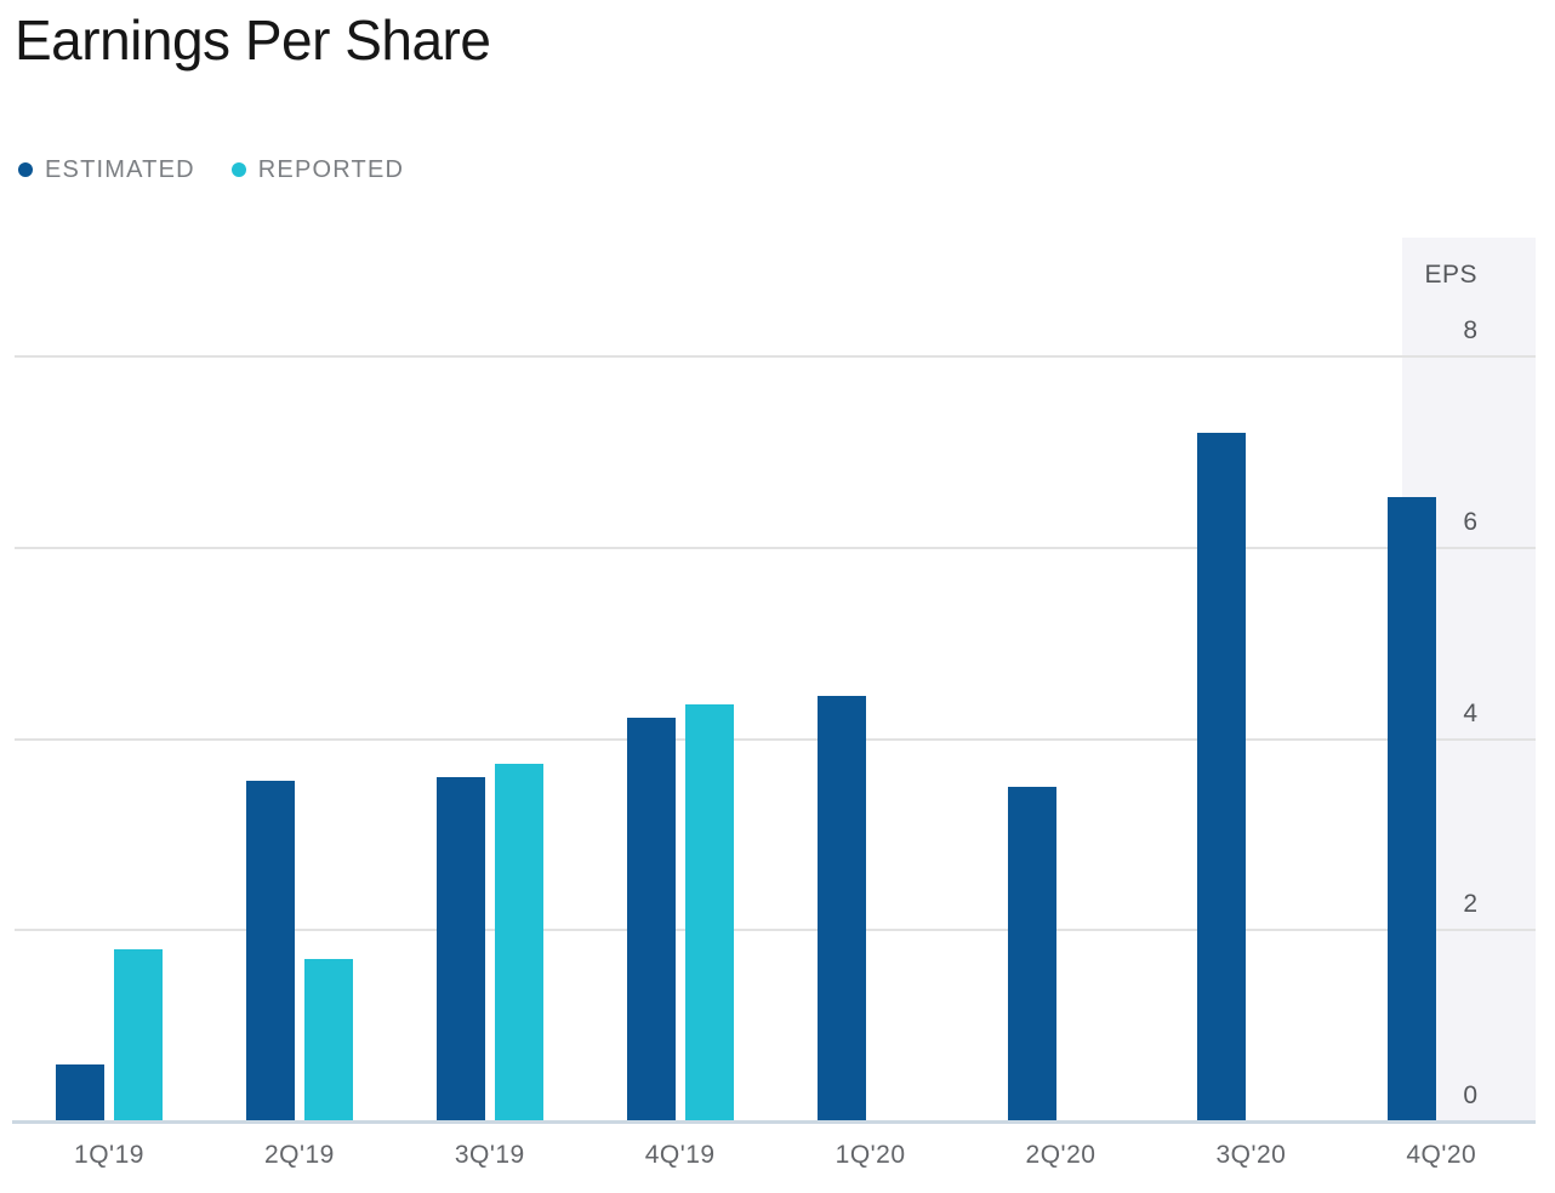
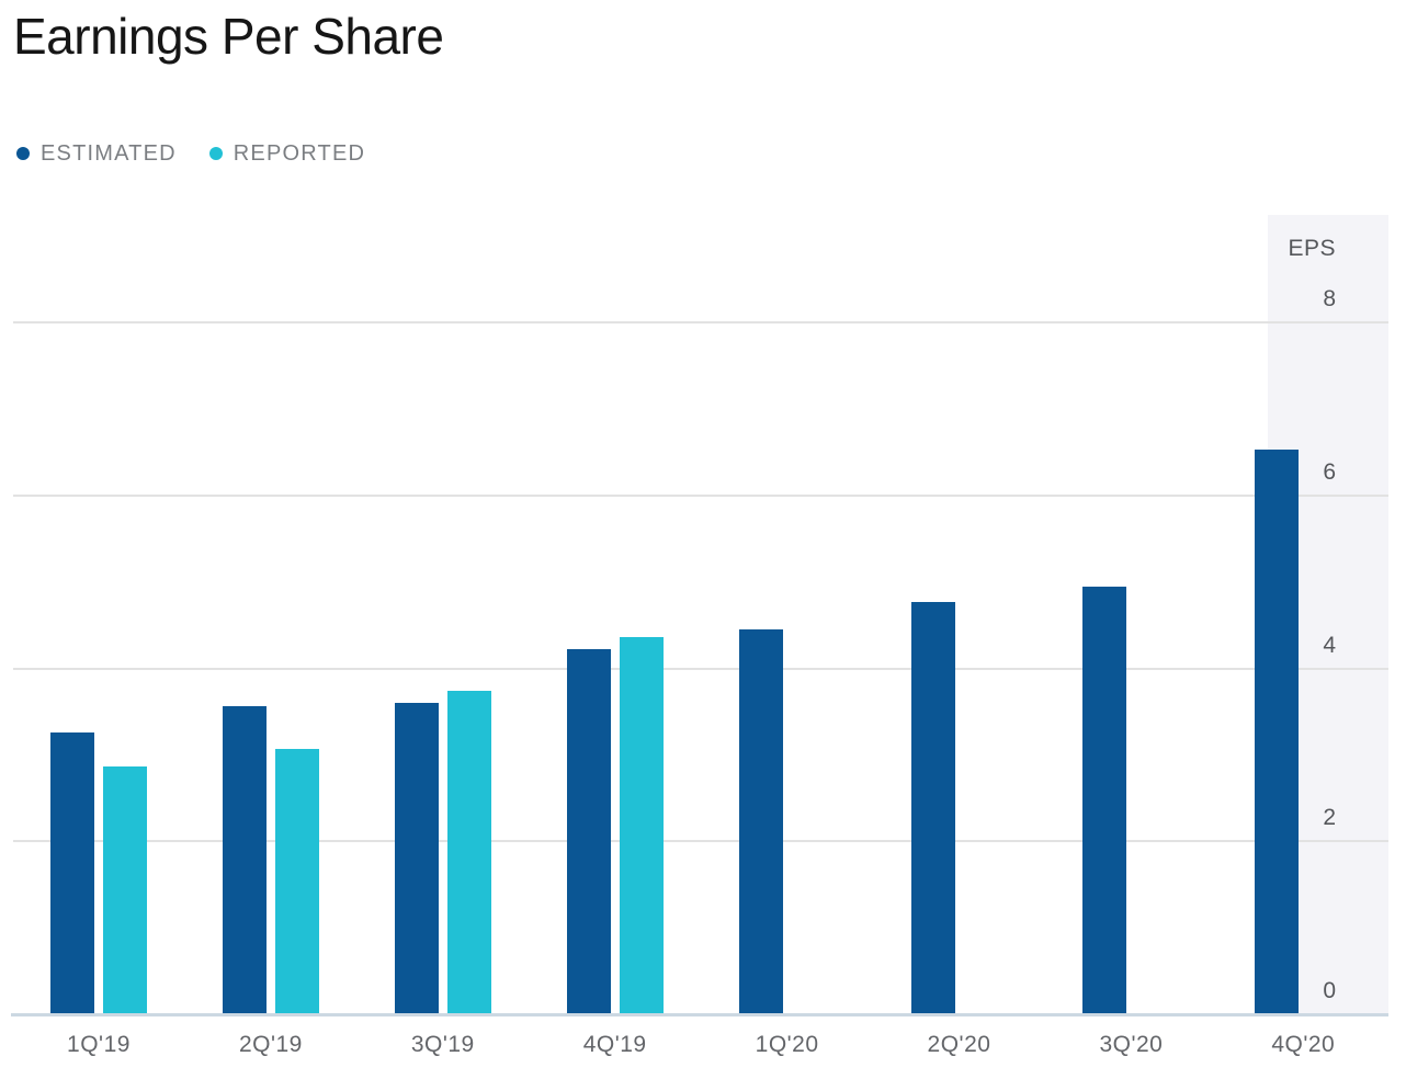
ESTIMATED/1Q'19: 0.6 -> 3.3
REPORTED/1Q'19: 1.8 -> 2.9
REPORTED/2Q'19: 1.7 -> 3.1
ESTIMATED/2Q'20: 3.5 -> 4.8
ESTIMATED/3Q'20: 7.2 -> 5.0
